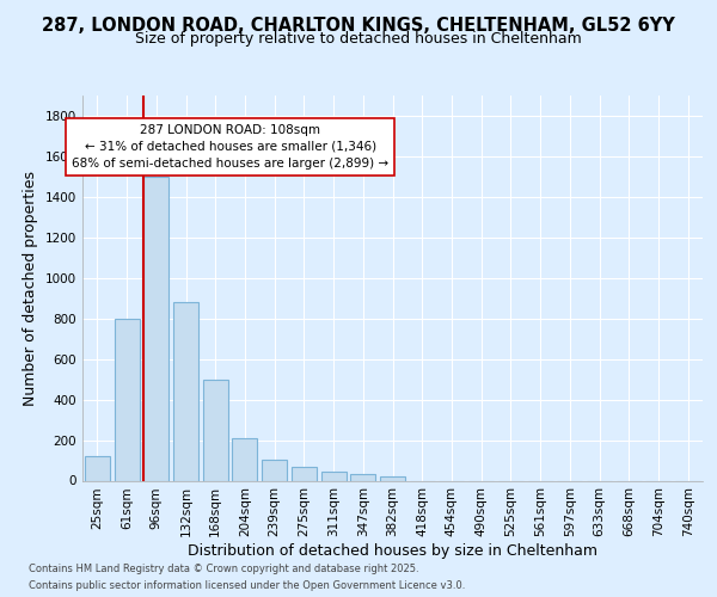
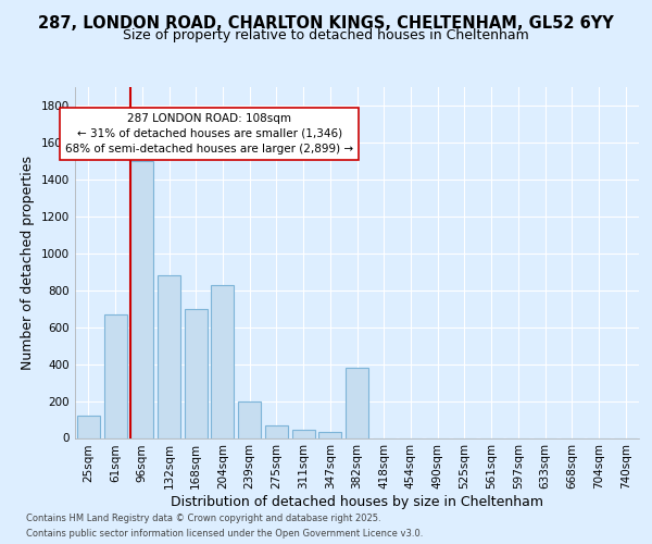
61sqm: 800 -> 670
168sqm: 500 -> 700
204sqm: 210 -> 830
239sqm: 100 -> 200
382sqm: 20 -> 380
